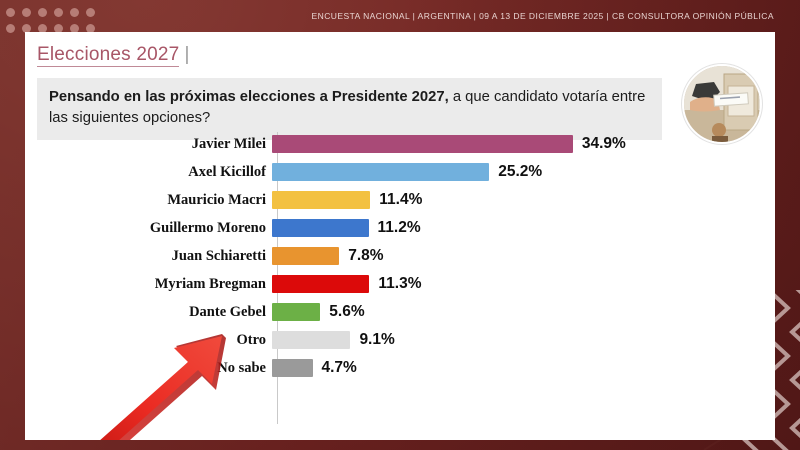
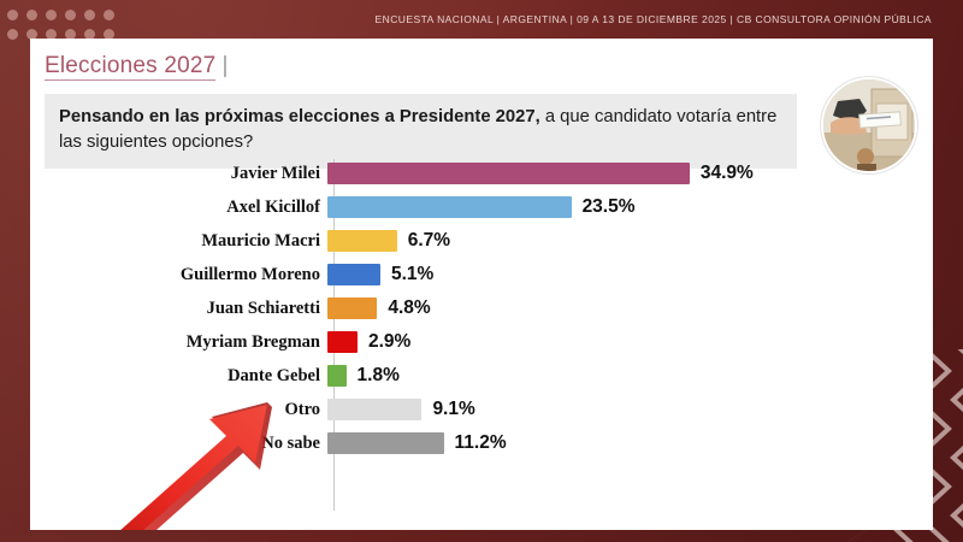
Axel Kicillof: 25.2% -> 23.5%
Mauricio Macri: 11.4% -> 6.7%
Guillermo Moreno: 11.2% -> 5.1%
Juan Schiaretti: 7.8% -> 4.8%
Myriam Bregman: 11.3% -> 2.9%
Dante Gebel: 5.6% -> 1.8%
No sabe: 4.7% -> 11.2%
